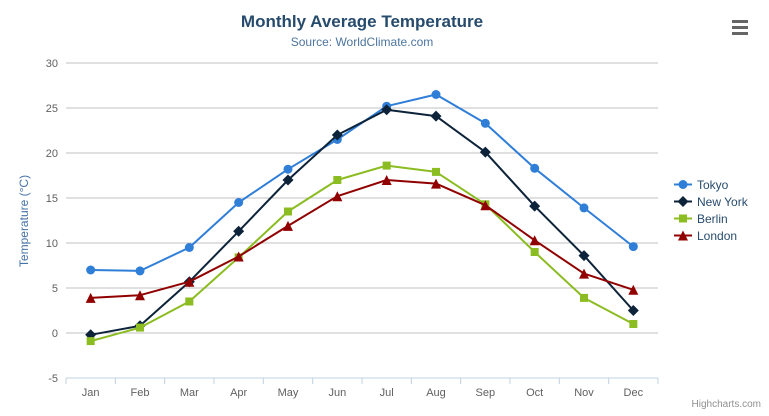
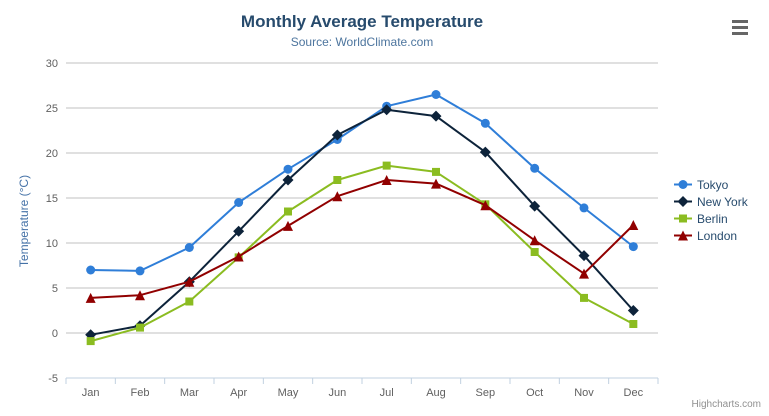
London/Dec: 5 -> 12
